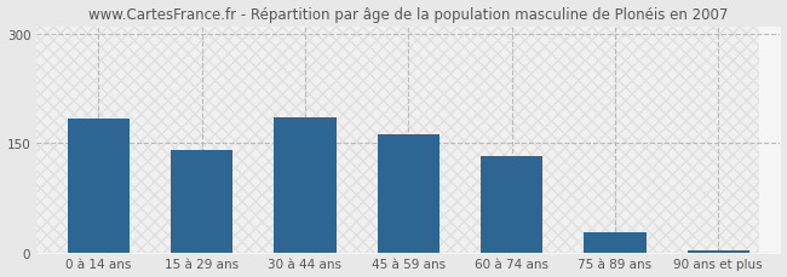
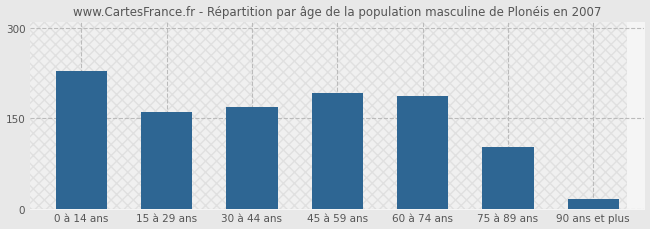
0 à 14 ans: 183 -> 228
15 à 29 ans: 140 -> 160
30 à 44 ans: 185 -> 168
45 à 59 ans: 162 -> 192
60 à 74 ans: 132 -> 186
75 à 89 ans: 28 -> 102
90 ans et plus: 3 -> 16
